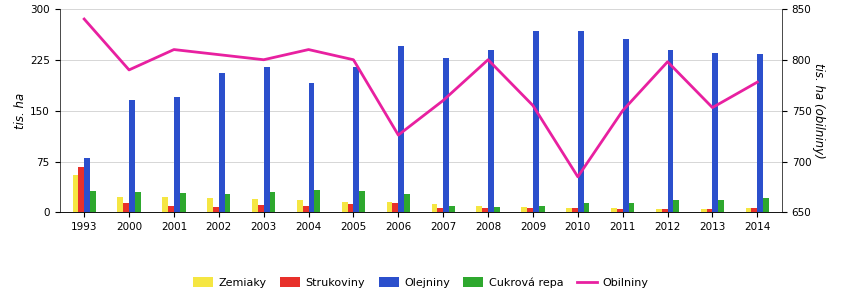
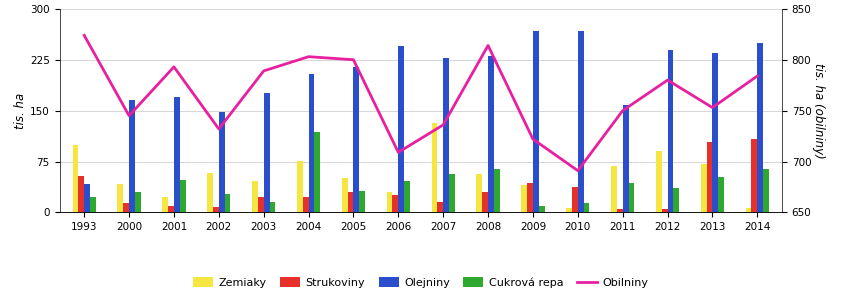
Zemiaky/1993: 55 -> 100
Strukoviny/1993: 67 -> 54
Obilniny/1993: 840 -> 824
Olejniny/1993: 80 -> 42
Cukrová repa/1993: 32 -> 22
Zemiaky/2000: 22 -> 42
Obilniny/2000: 790 -> 745
Obilniny/2001: 810 -> 793
Cukrová repa/2001: 28 -> 48
Zemiaky/2002: 21 -> 58
Obilniny/2002: 805 -> 732
Olejniny/2002: 205 -> 148
Zemiaky/2003: 20 -> 46
Strukoviny/2003: 11 -> 22
Obilniny/2003: 800 -> 789
Olejniny/2003: 215 -> 176
Cukrová repa/2003: 30 -> 16
Zemiaky/2004: 19 -> 76
Strukoviny/2004: 10 -> 22
Obilniny/2004: 810 -> 803
Olejniny/2004: 190 -> 204
Cukrová repa/2004: 33 -> 118
Zemiaky/2005: 16 -> 50
Strukoviny/2005: 13 -> 30
Zemiaky/2006: 16 -> 30
Strukoviny/2006: 14 -> 26
Obilniny/2006: 726 -> 709
Cukrová repa/2006: 27 -> 46
Zemiaky/2007: 13 -> 132
Strukoviny/2007: 7 -> 16
Obilniny/2007: 760 -> 736
Cukrová repa/2007: 9 -> 56
Zemiaky/2008: 10 -> 56
Strukoviny/2008: 7 -> 30
Obilniny/2008: 800 -> 814
Olejniny/2008: 240 -> 230
Cukrová repa/2008: 8 -> 64
Zemiaky/2009: 8 -> 40
Strukoviny/2009: 6 -> 44
Obilniny/2009: 755 -> 722
Strukoviny/2010: 7 -> 38
Obilniny/2010: 685 -> 691
Zemiaky/2011: 6 -> 68
Olejniny/2011: 255 -> 158
Cukrová repa/2011: 14 -> 44
Zemiaky/2012: 5 -> 90
Obilniny/2012: 798 -> 780
Cukrová repa/2012: 18 -> 36
Zemiaky/2013: 5 -> 72
Strukoviny/2013: 5 -> 104
Cukrová repa/2013: 19 -> 52
Strukoviny/2014: 6 -> 108
Obilniny/2014: 778 -> 784
Olejniny/2014: 233 -> 250
Cukrová repa/2014: 21 -> 64
